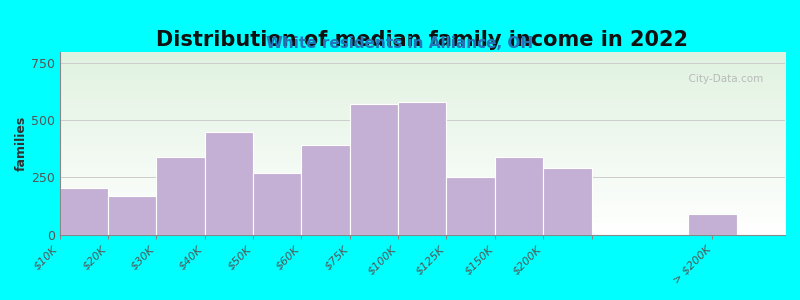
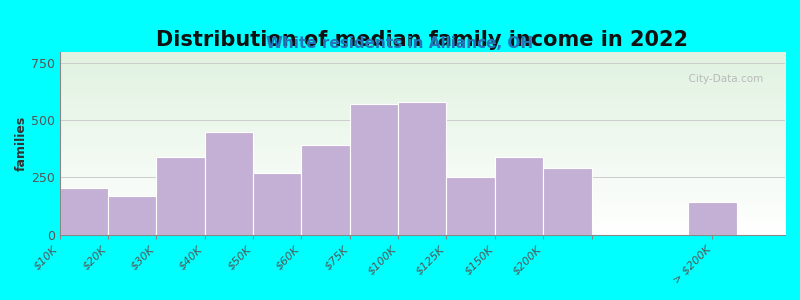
> $200K: 90 -> 140
